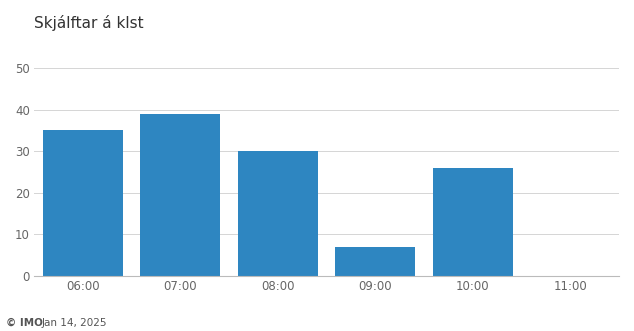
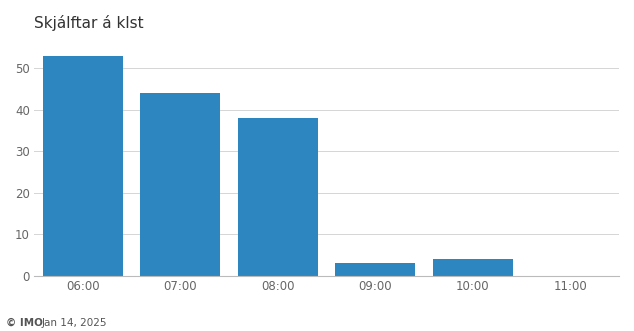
06:00: 35 -> 53
07:00: 39 -> 44
08:00: 30 -> 38
09:00: 7 -> 3
10:00: 26 -> 4
